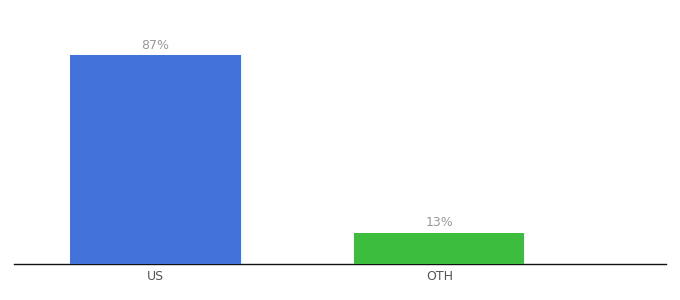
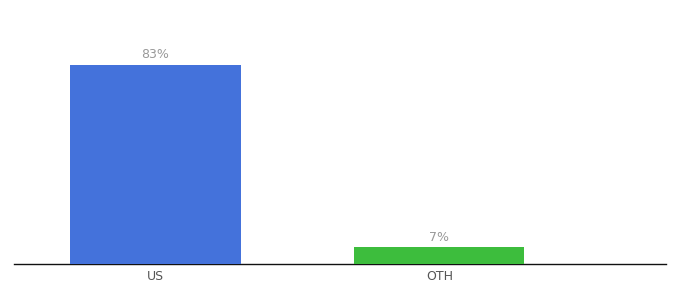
US: 87% -> 83%
OTH: 13% -> 7%
